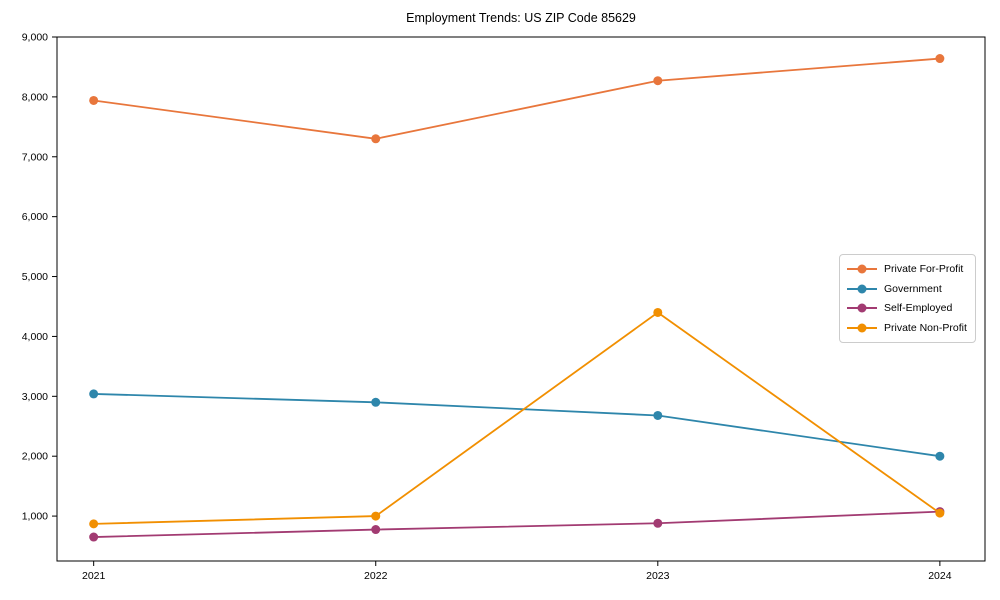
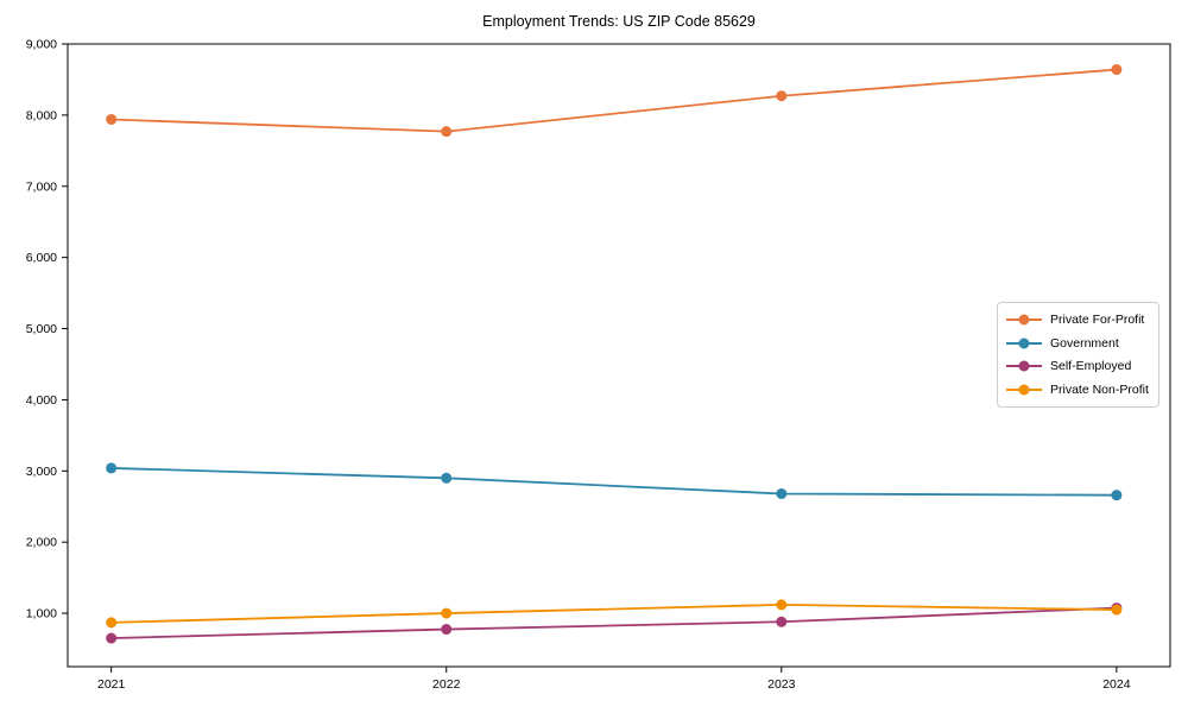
Private For-Profit/2022: 7300 -> 7800
Private Non-Profit/2023: 4400 -> 1100
Government/2024: 2000 -> 2700
